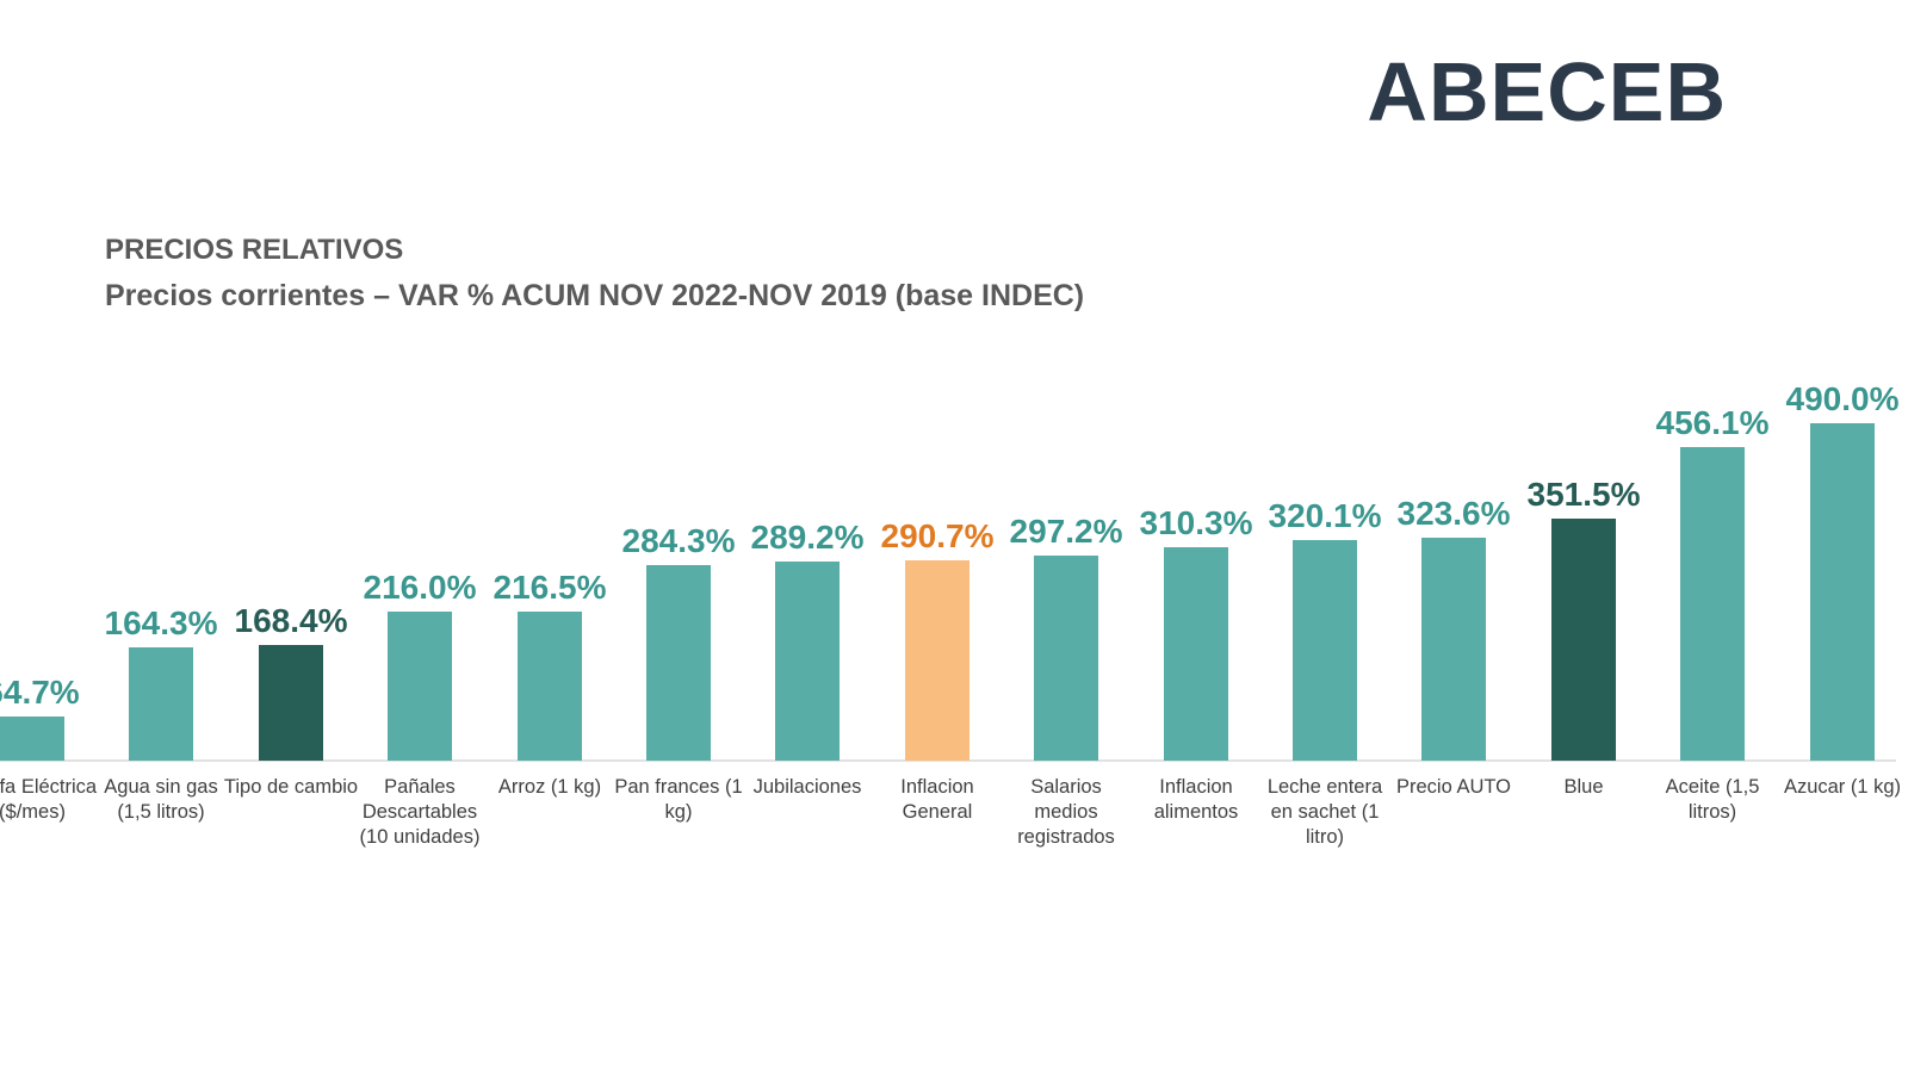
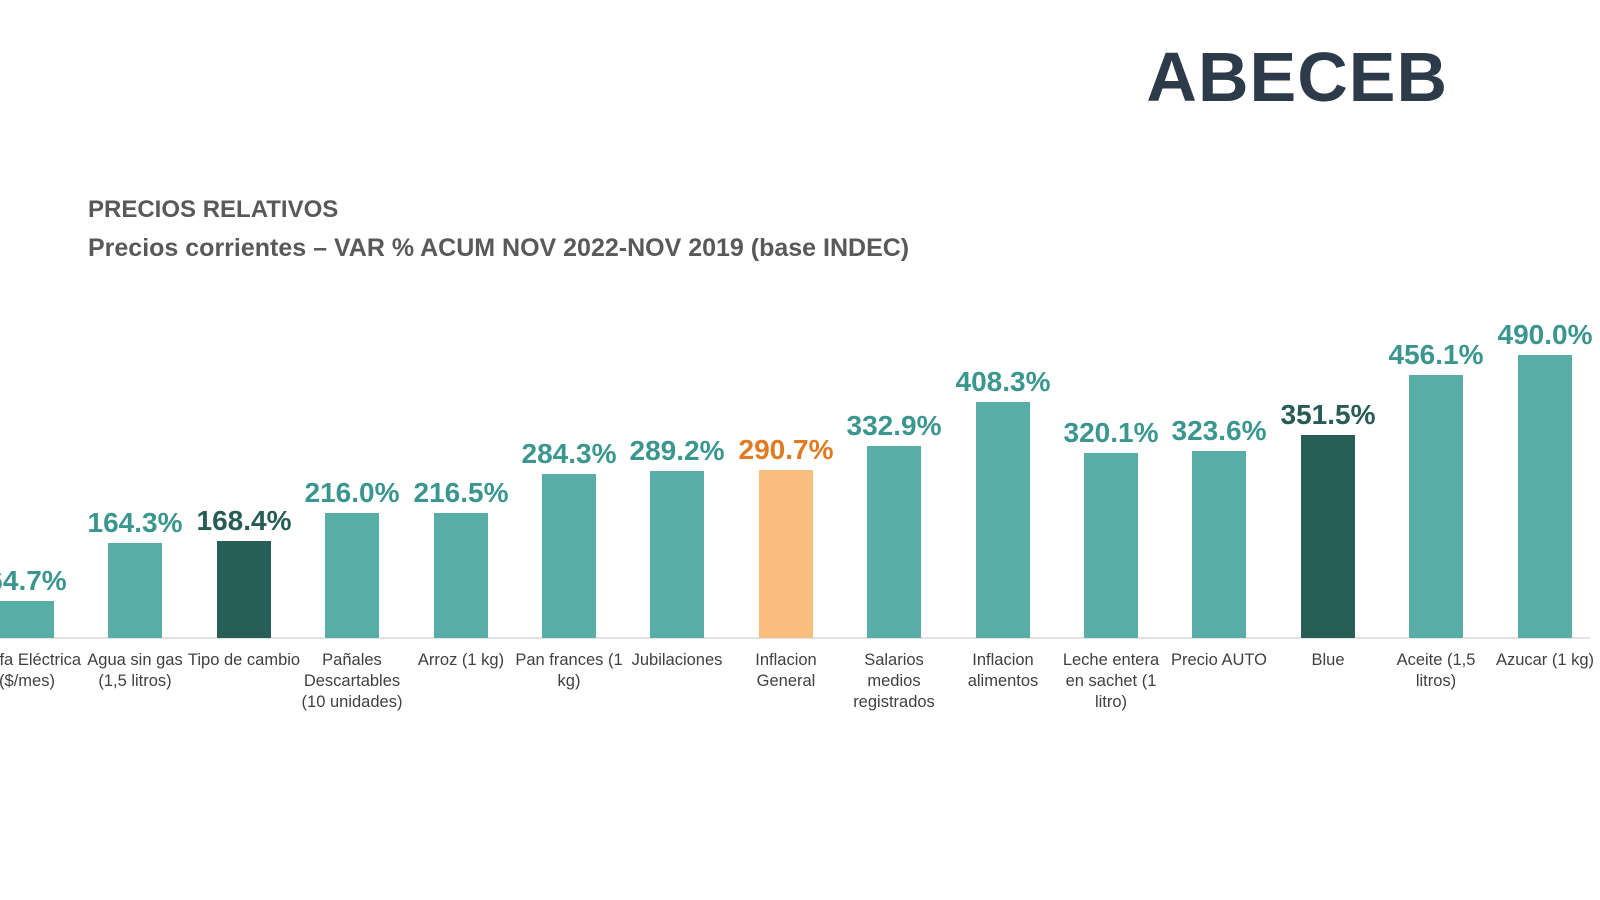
Salarios medios registrados: 297.2% -> 332.9%
Inflacion alimentos: 310.3% -> 408.3%
